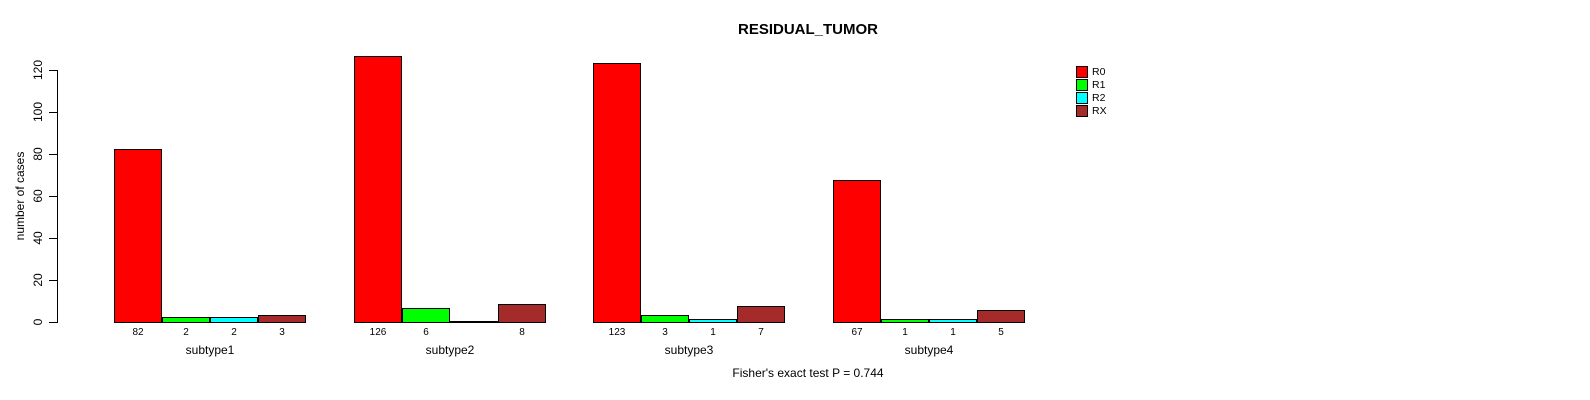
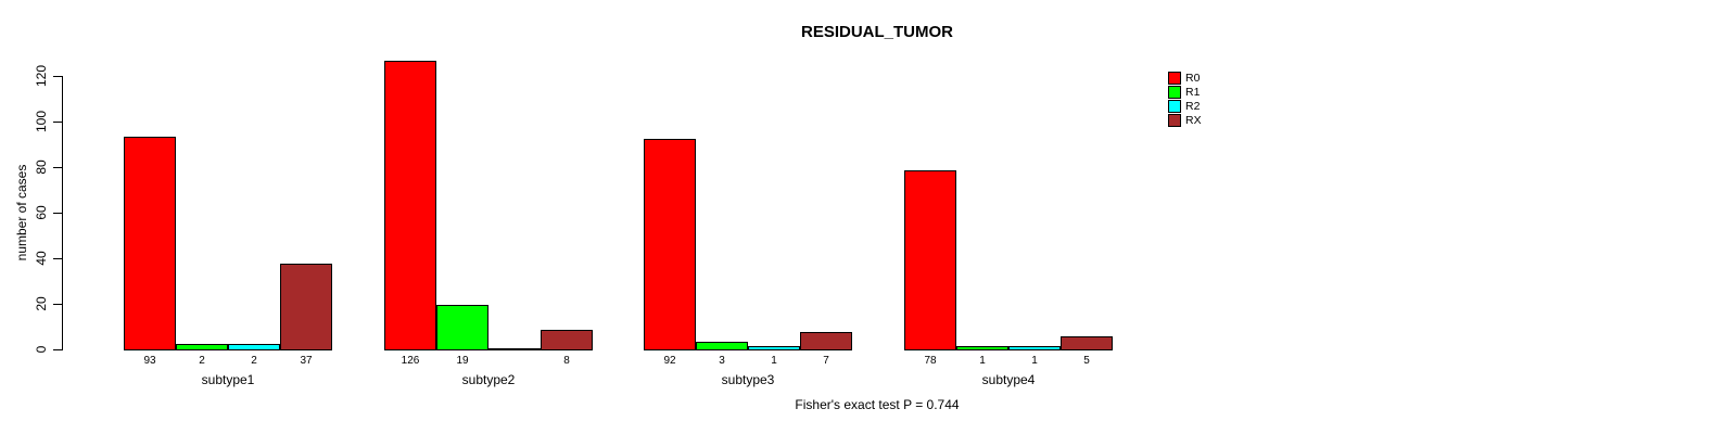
R0/subtype1: 82 -> 93
RX/subtype1: 3 -> 37
R1/subtype2: 6 -> 19
R0/subtype3: 123 -> 92
R0/subtype4: 67 -> 78
